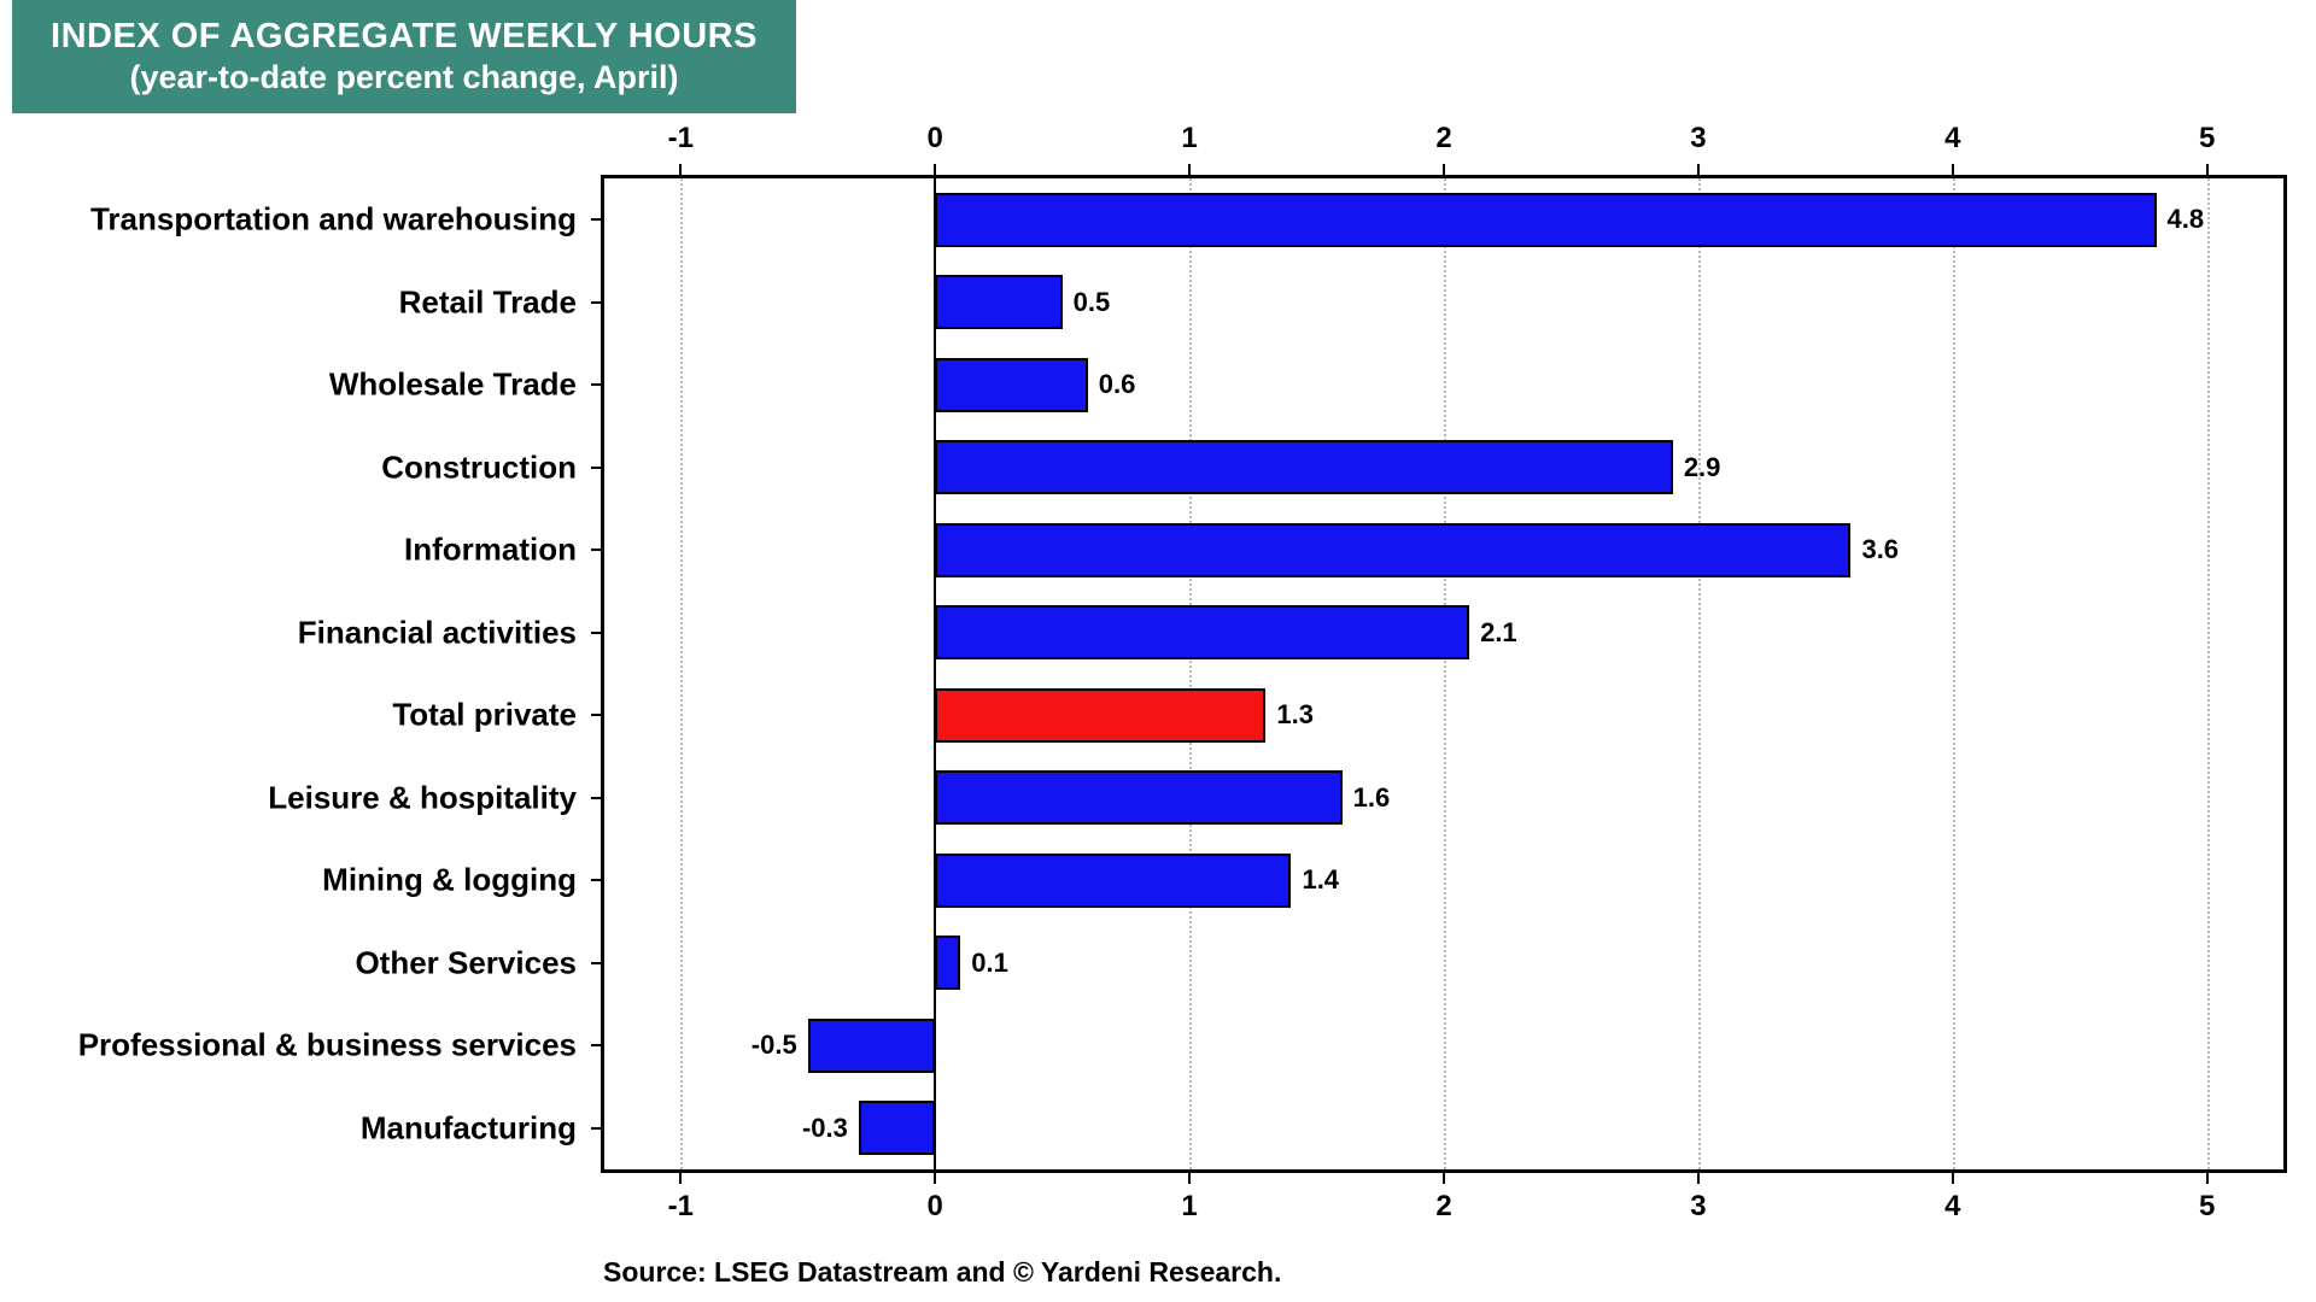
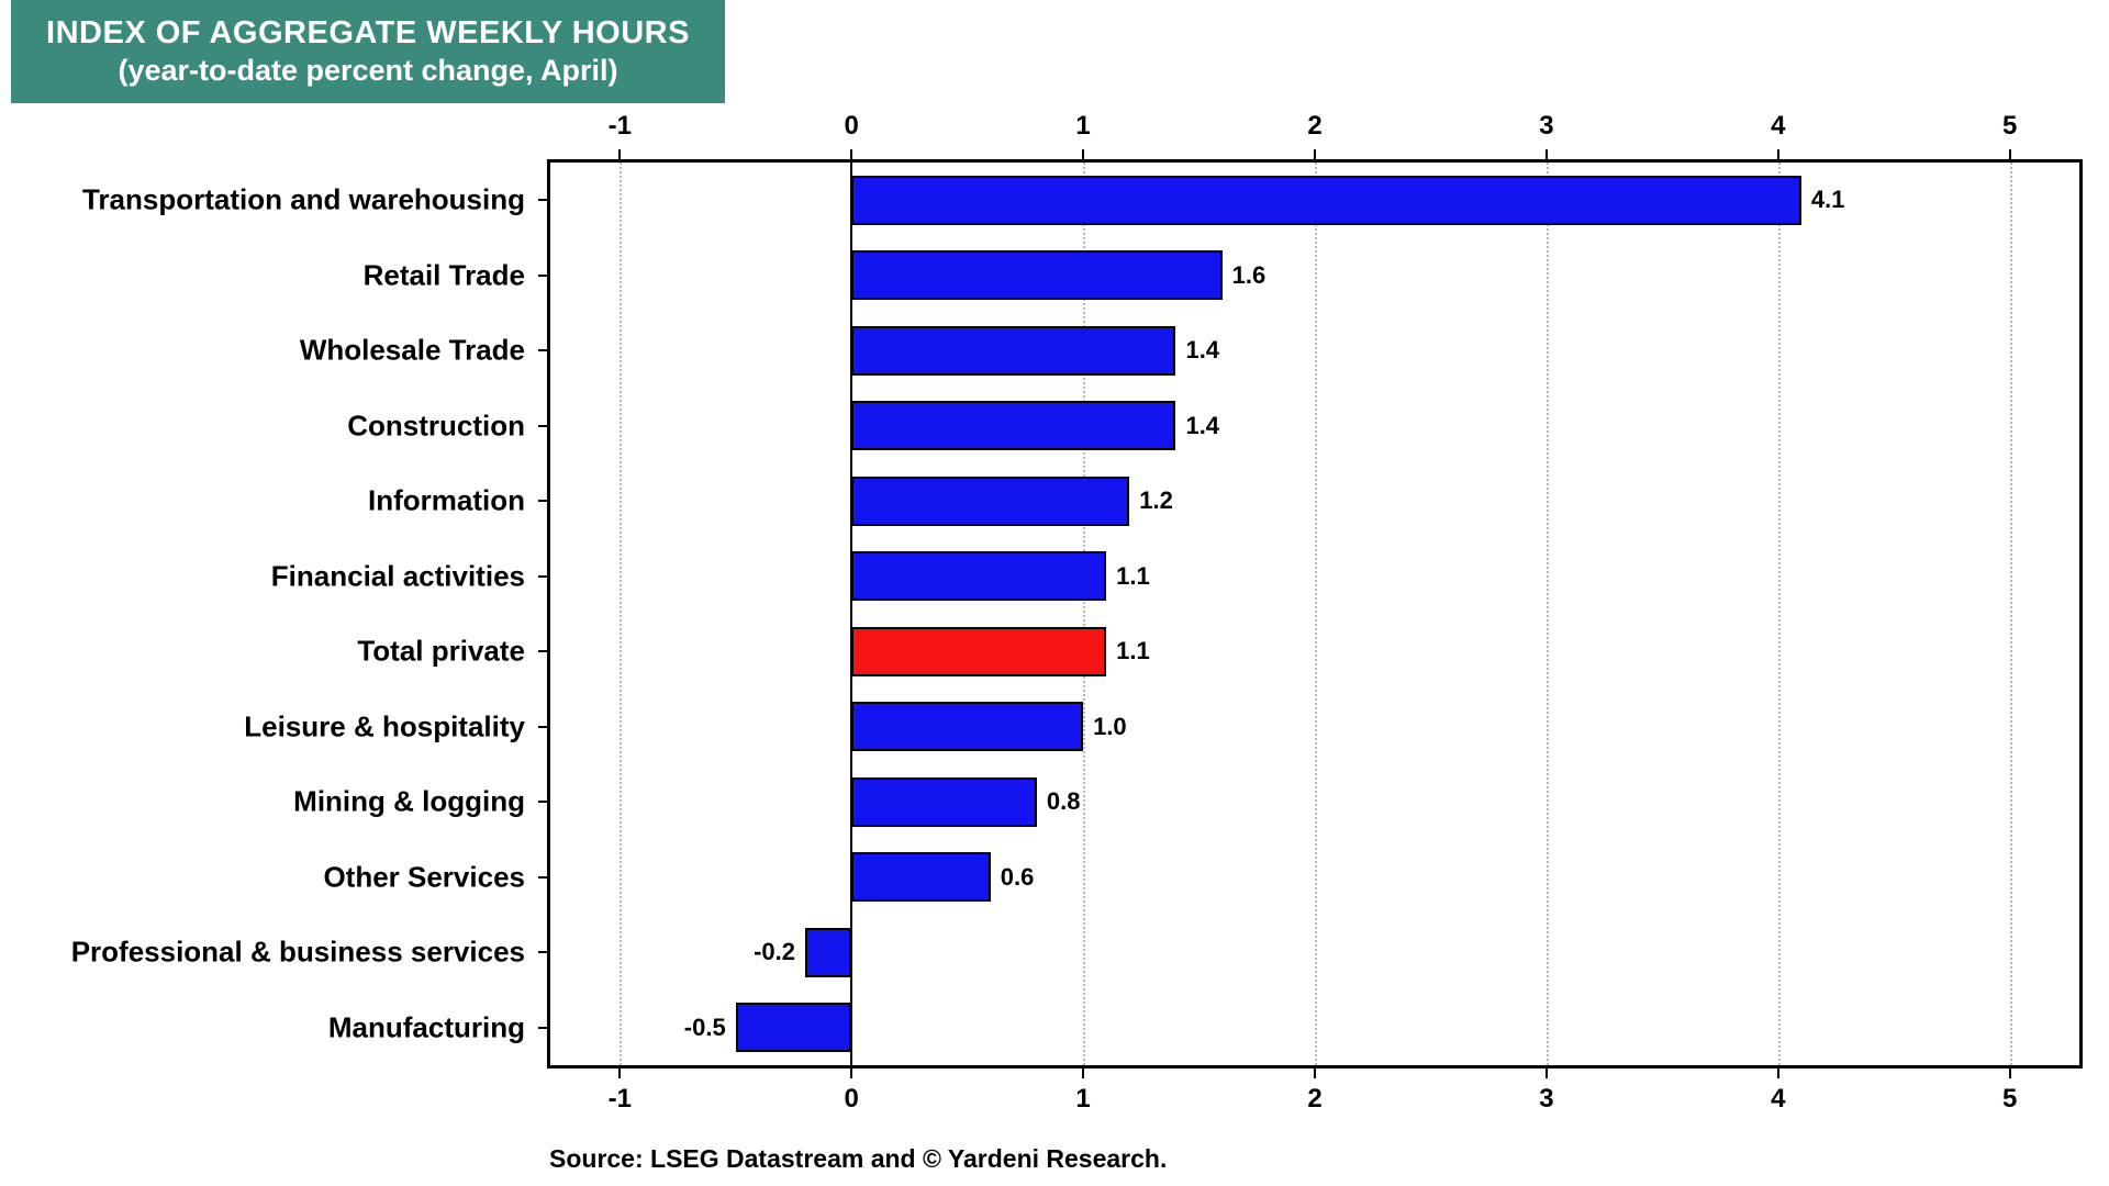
Transportation and warehousing: 4.8 -> 4.1
Retail Trade: 0.5 -> 1.6
Wholesale Trade: 0.6 -> 1.4
Construction: 2.9 -> 1.4
Information: 3.6 -> 1.2
Financial activities: 2.1 -> 1.1
Total private: 1.3 -> 1.1
Leisure & hospitality: 1.6 -> 1.0
Mining & logging: 1.4 -> 0.8
Other Services: 0.1 -> 0.6
Professional & business services: -0.5 -> -0.2
Manufacturing: -0.3 -> -0.5
